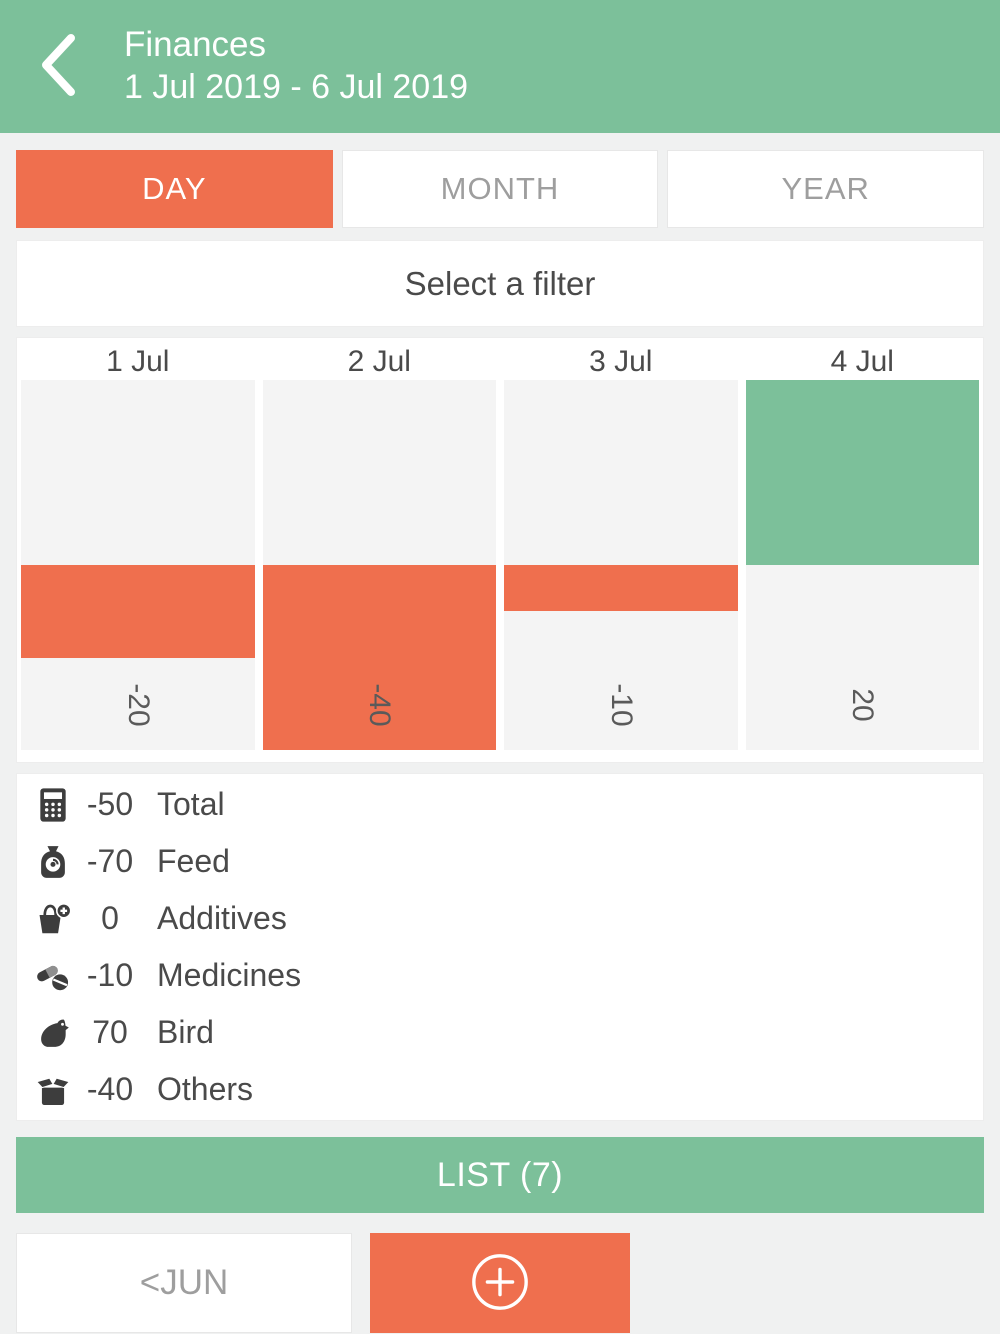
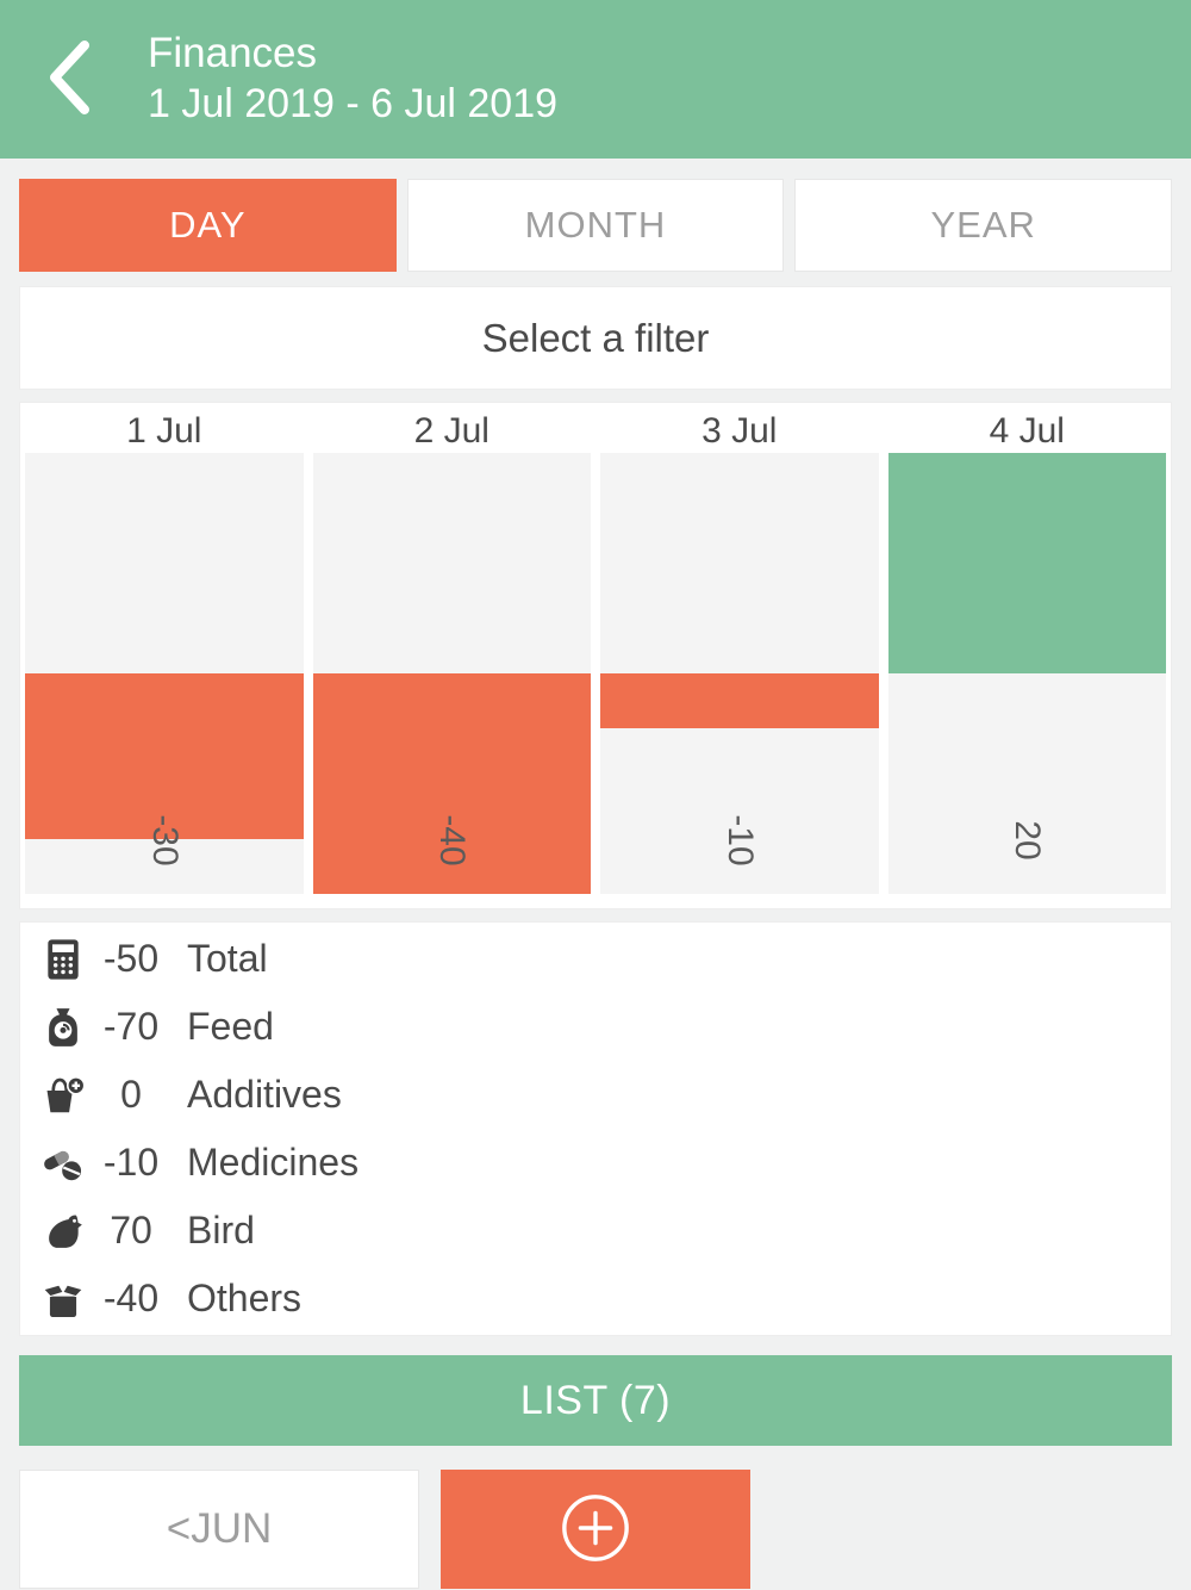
1 Jul: -20 -> -30
